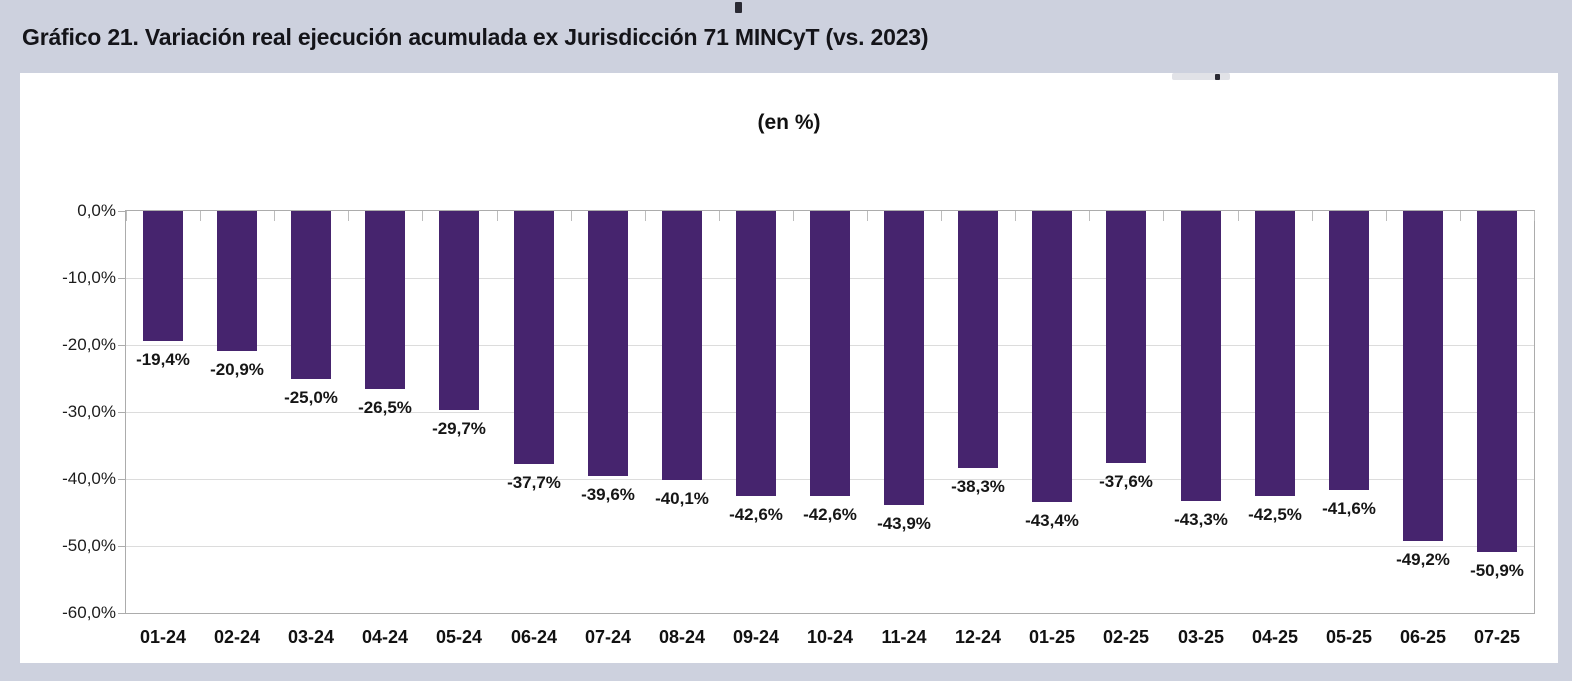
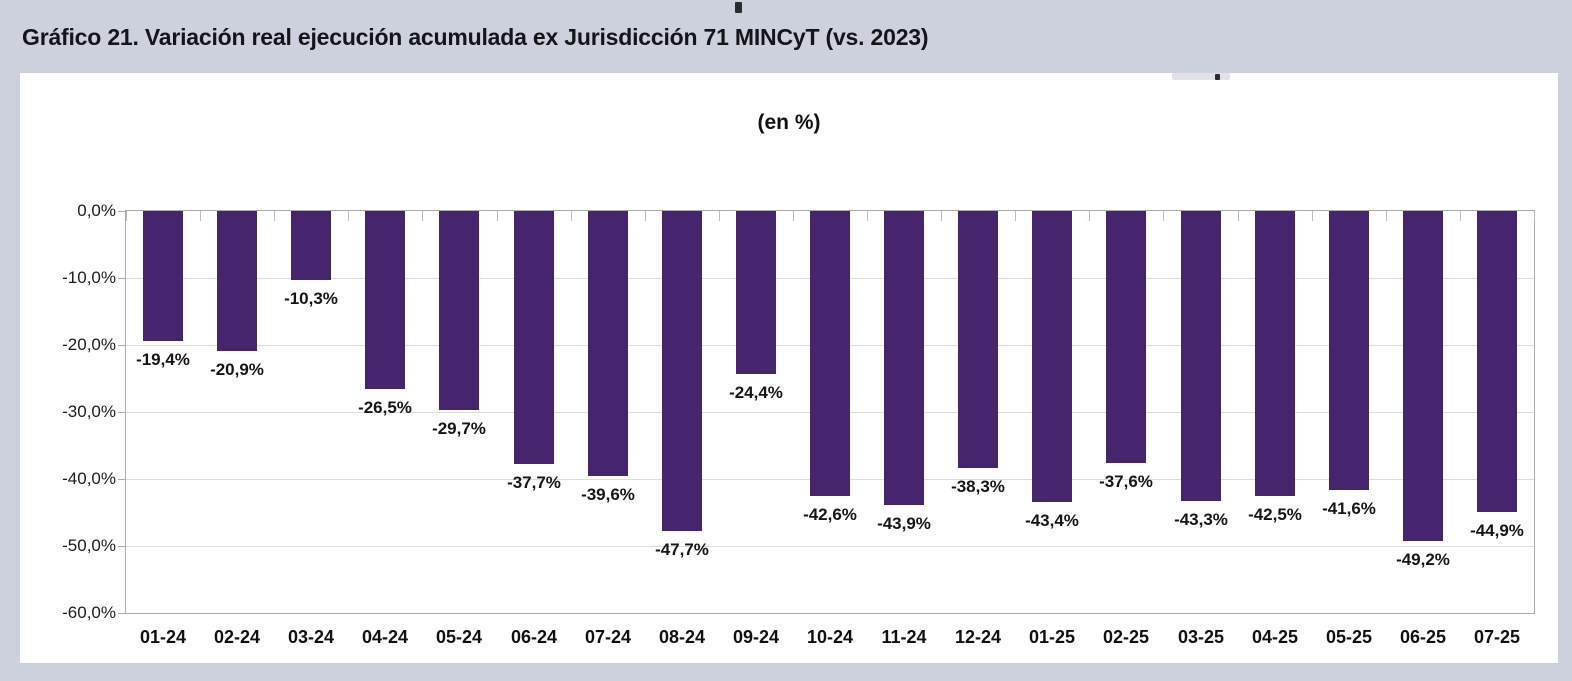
03-24: -25,0% -> -10,3%
08-24: -40,1% -> -47,7%
09-24: -42,6% -> -24,4%
07-25: -50,9% -> -44,9%
